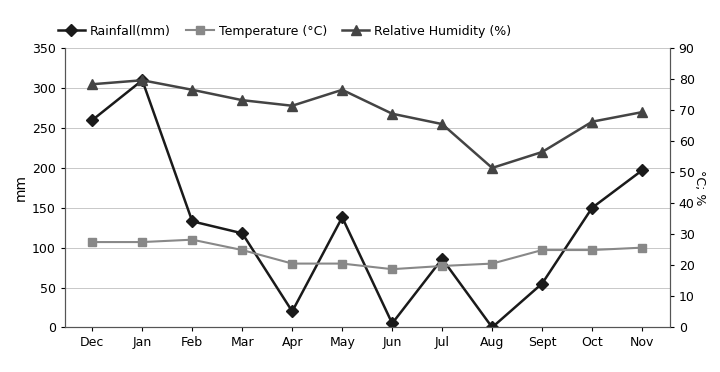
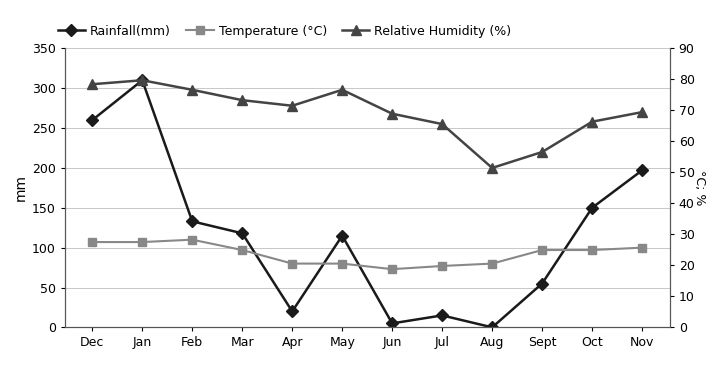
Rainfall(mm)/May: 138 -> 115
Rainfall(mm)/Jul: 86 -> 15
